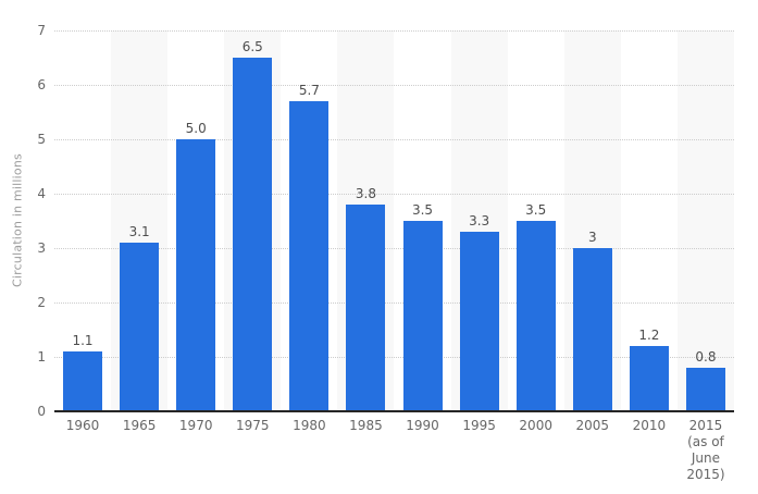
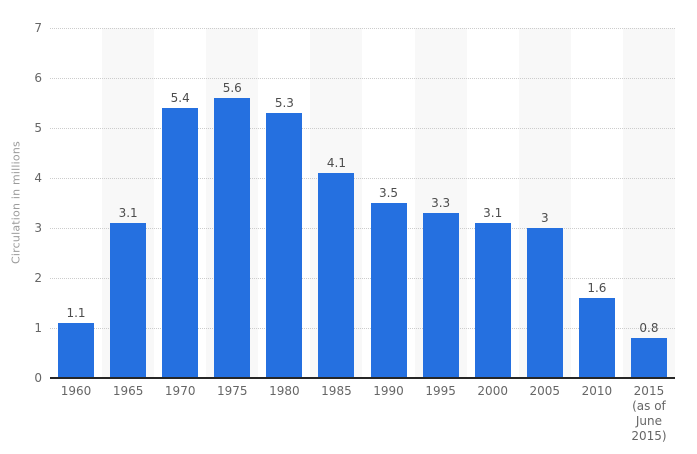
1970: 5.0 -> 5.4
1975: 6.5 -> 5.6
1980: 5.7 -> 5.3
1985: 3.8 -> 4.1
2000: 3.5 -> 3.1
2010: 1.2 -> 1.6
